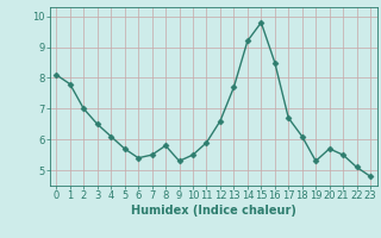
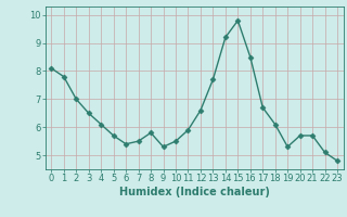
21: 5.5 -> 5.7
